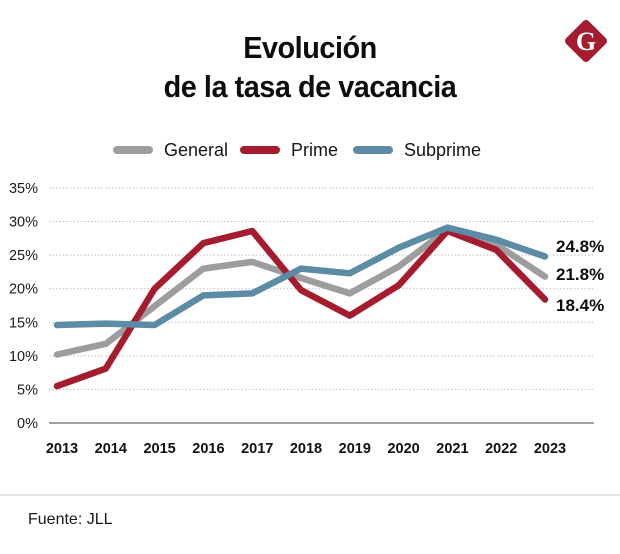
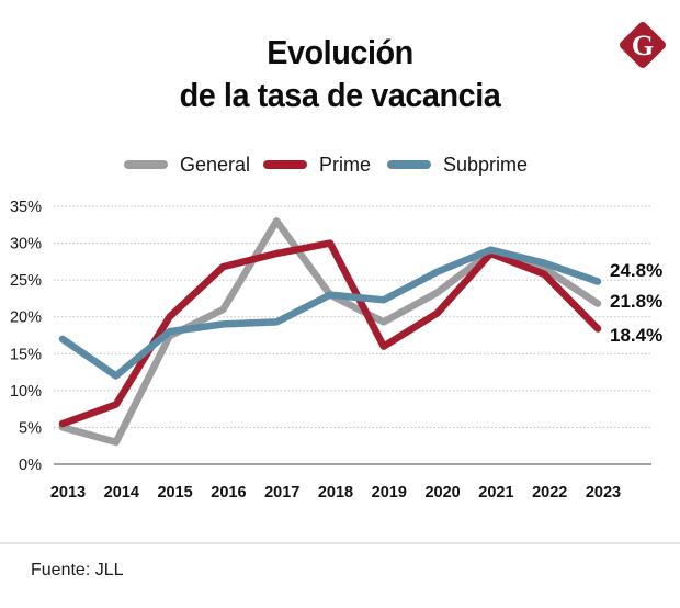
General/2013: 10% -> 5%
Subprime/2013: 15% -> 17%
General/2014: 12% -> 3%
Subprime/2014: 15% -> 12%
Subprime/2015: 15% -> 18%
General/2016: 23% -> 21%
General/2017: 24% -> 33%
General/2018: 22% -> 23%
Prime/2018: 20% -> 30%
